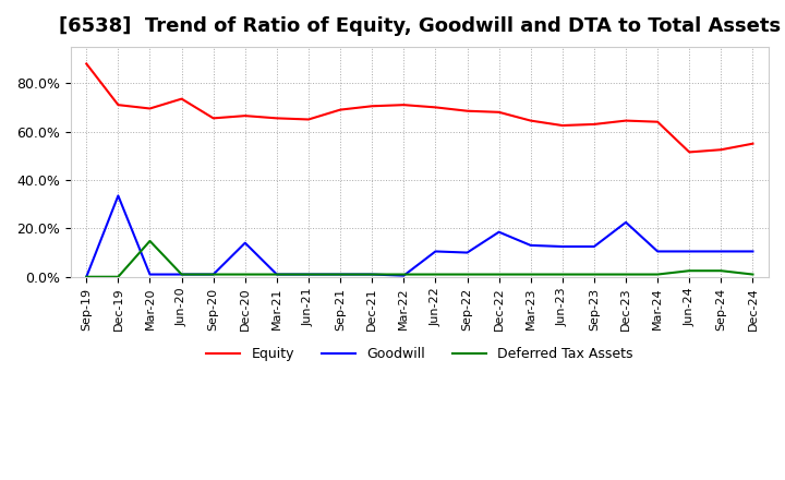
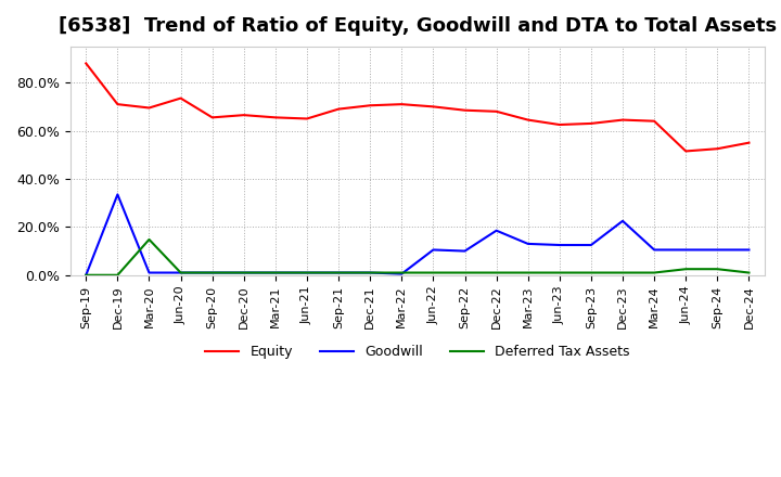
Goodwill/Dec-20: 14.0% -> 1.0%
